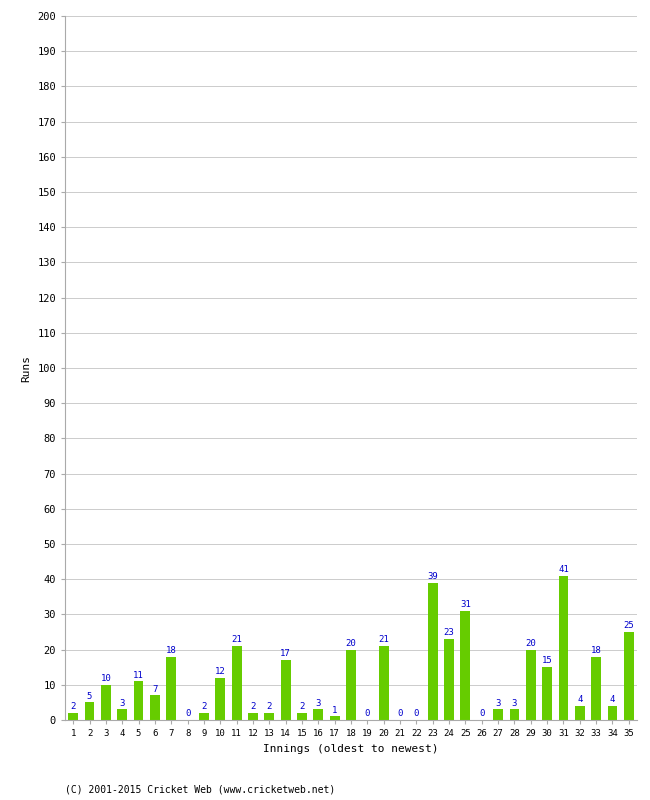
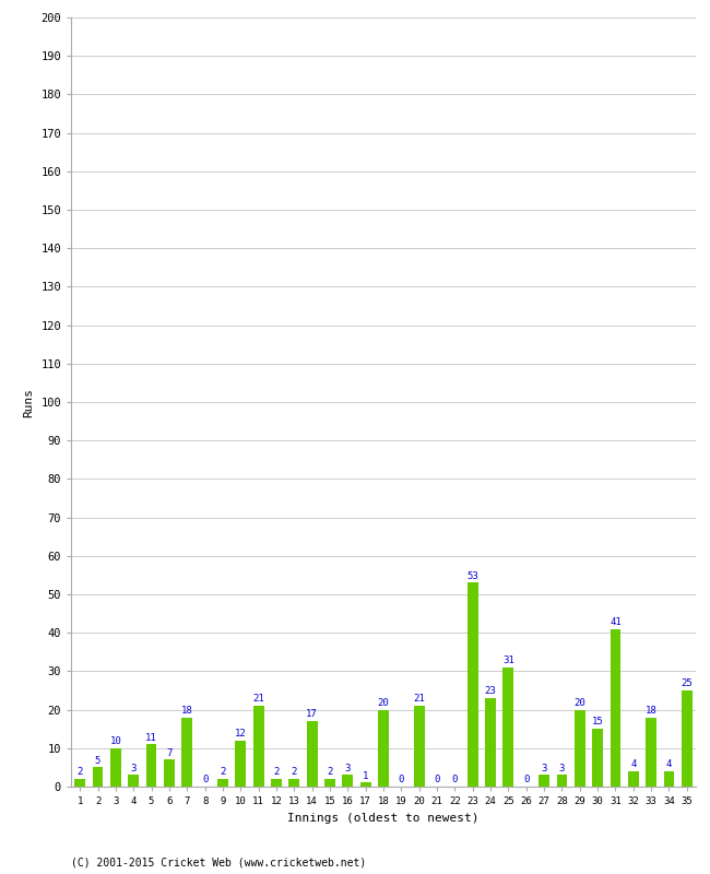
23: 39 -> 53
